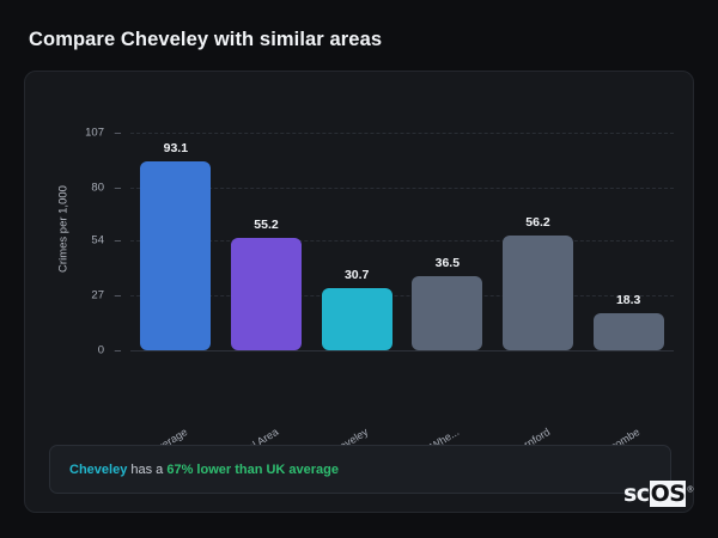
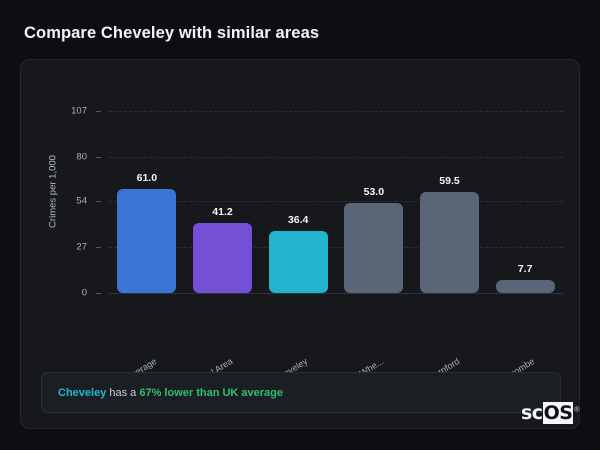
UK Average: 93.1 -> 61.0
Local Area: 55.2 -> 41.2
Cheveley: 30.7 -> 36.4
Higher Whe...: 36.5 -> 53.0
Sharnford: 56.2 -> 59.5
Motcombe: 18.3 -> 7.7
